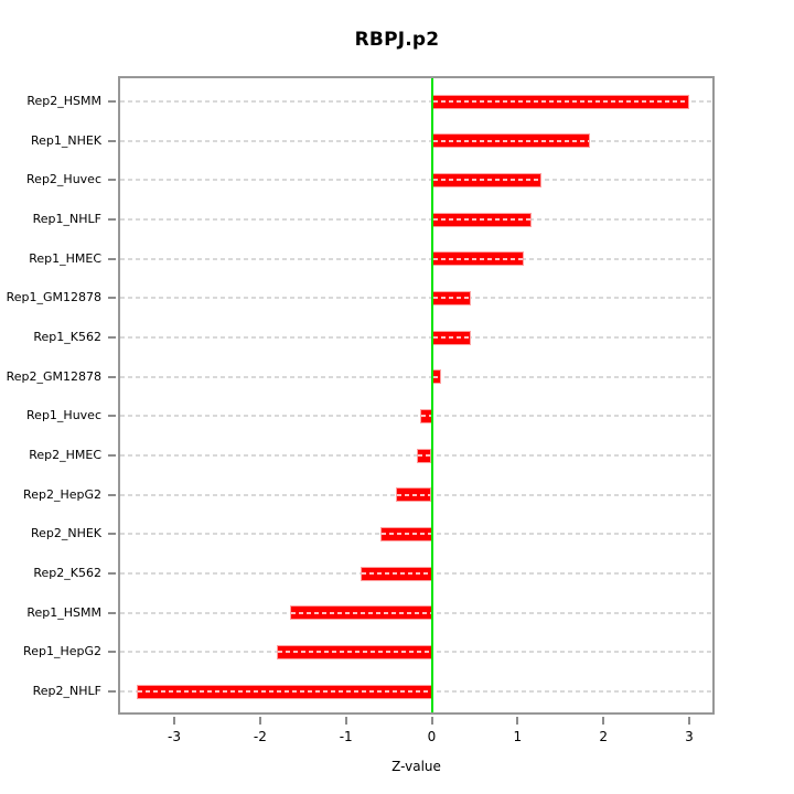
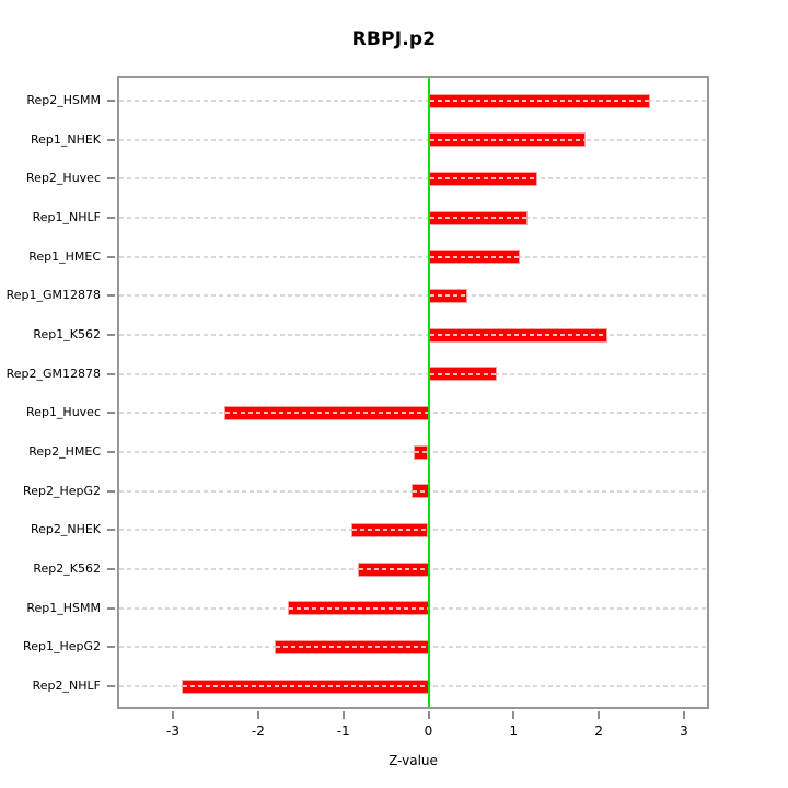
Rep2_HSMM: 3.0 -> 2.6
Rep1_K562: 0.5 -> 2.1
Rep2_GM12878: 0.1 -> 0.8
Rep1_Huvec: -0.1 -> -2.4
Rep2_HepG2: -0.4 -> -0.2
Rep2_NHEK: -0.6 -> -0.9
Rep2_NHLF: -3.4 -> -2.9
